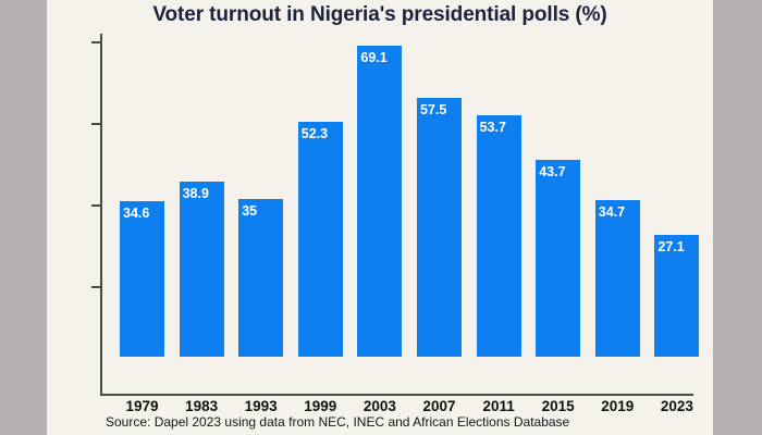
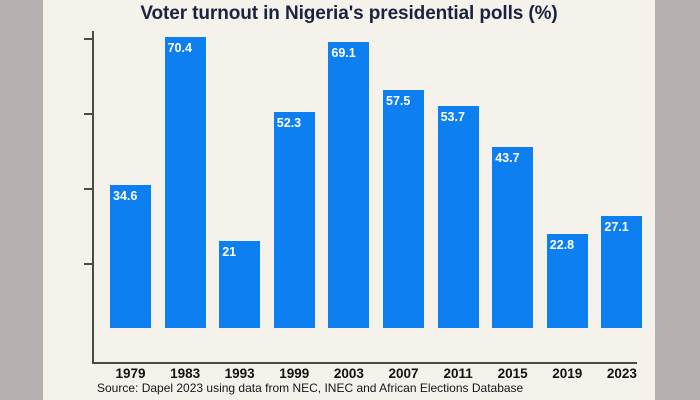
1983: 38.9 -> 70.4
1993: 35 -> 21
2019: 34.7 -> 22.8
